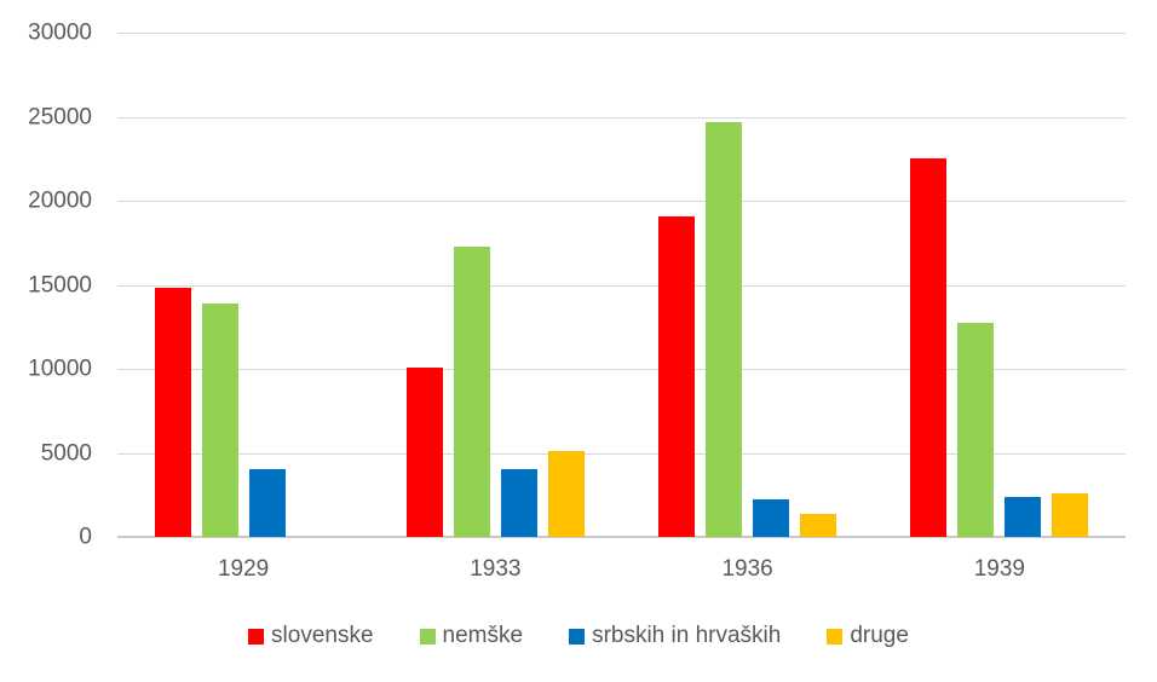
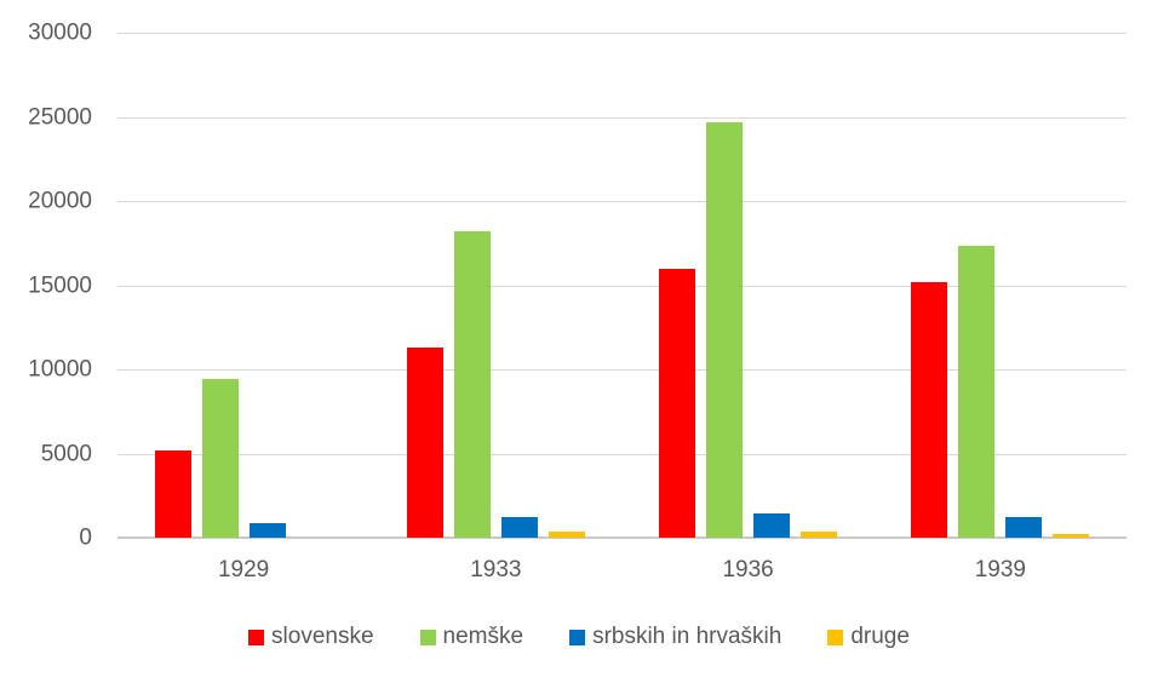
slovenske/1929: 14800 -> 5200
nemške/1929: 13900 -> 9400
srbskih in hrvaških/1929: 4000 -> 900
slovenske/1933: 10100 -> 11300
nemške/1933: 17300 -> 18200
srbskih in hrvaških/1933: 4000 -> 1200
druge/1933: 5100 -> 400
slovenske/1936: 19100 -> 16000
srbskih in hrvaških/1936: 2200 -> 1400
druge/1936: 1400 -> 400
slovenske/1939: 22500 -> 15200
nemške/1939: 12700 -> 17400
srbskih in hrvaških/1939: 2400 -> 1200
druge/1939: 2600 -> 200
